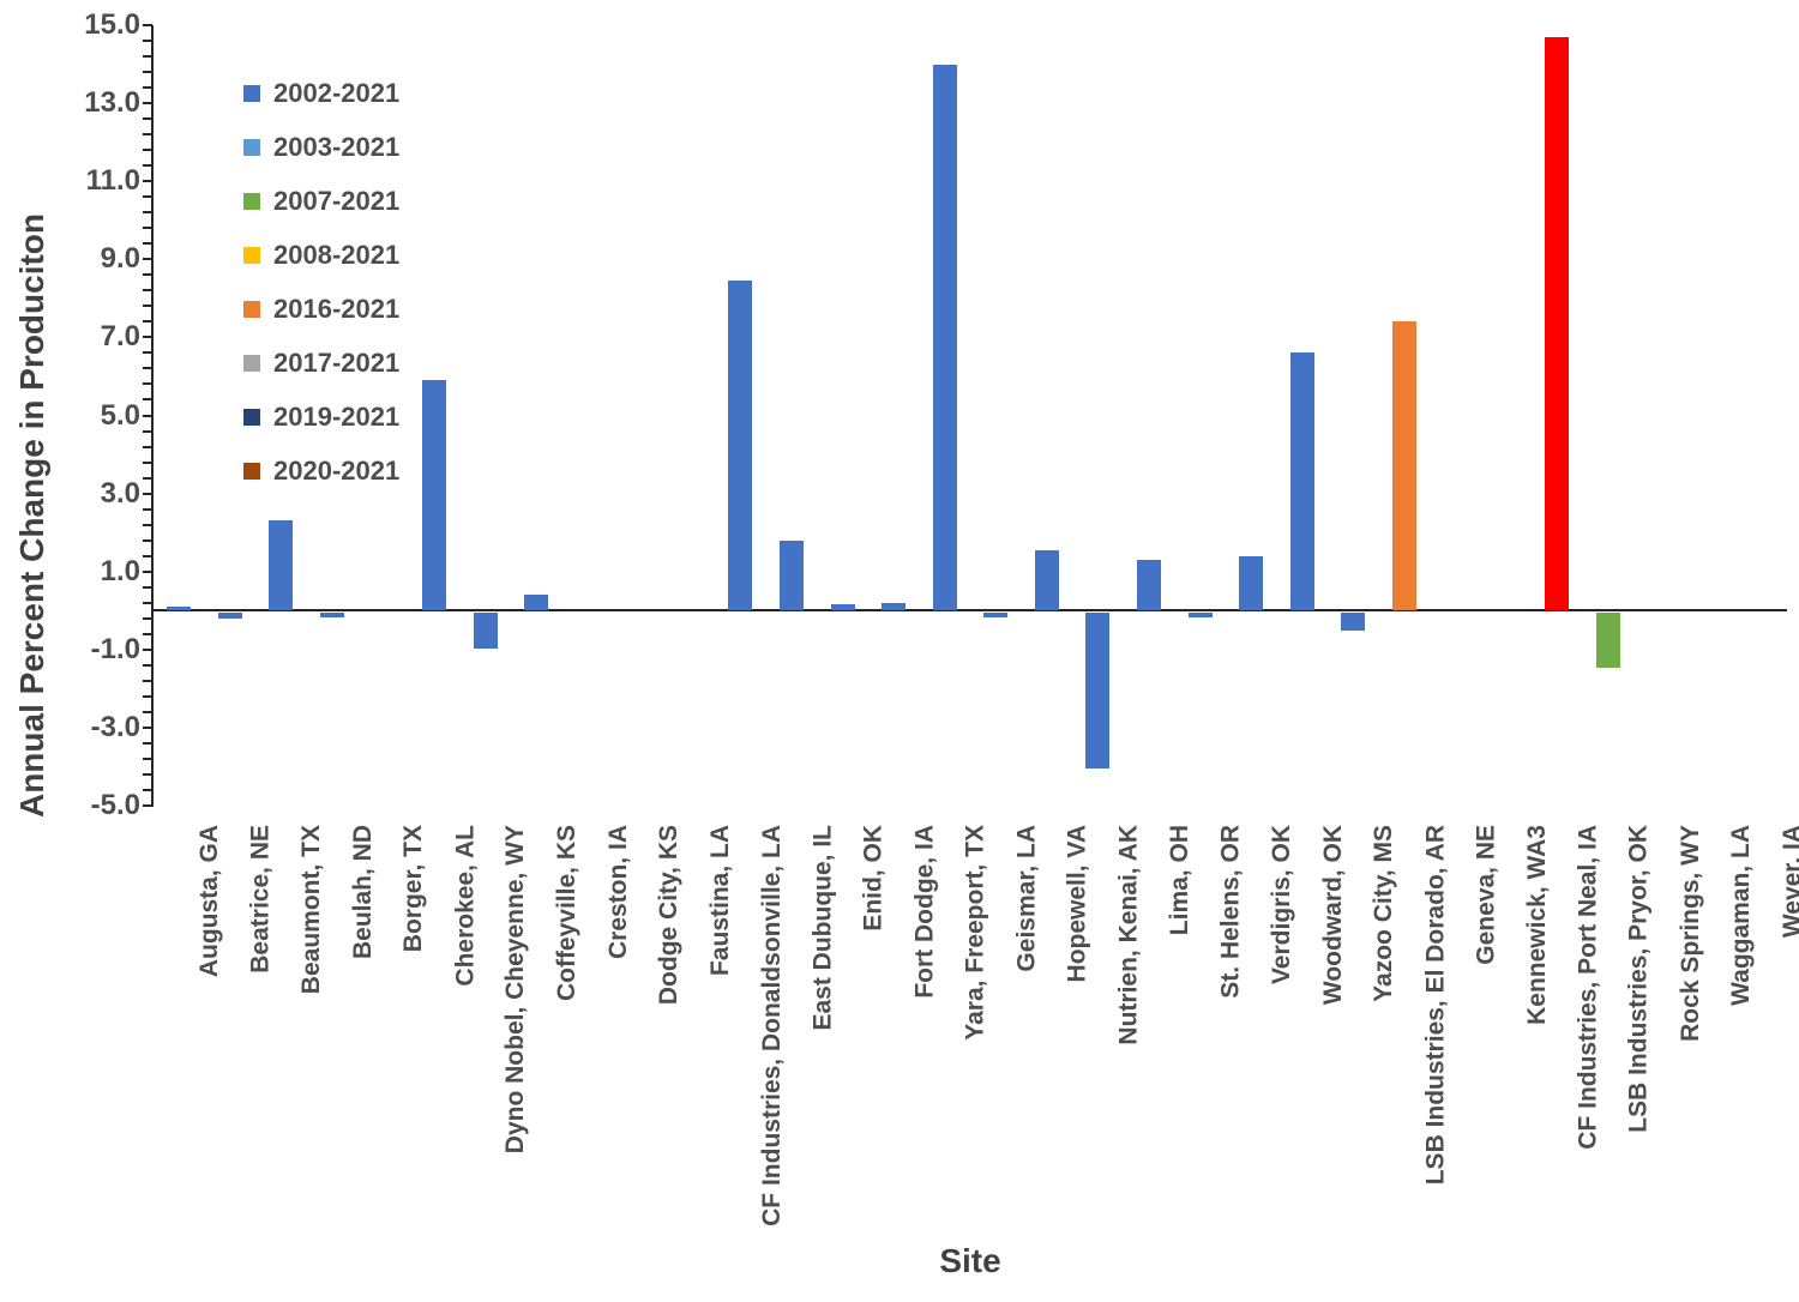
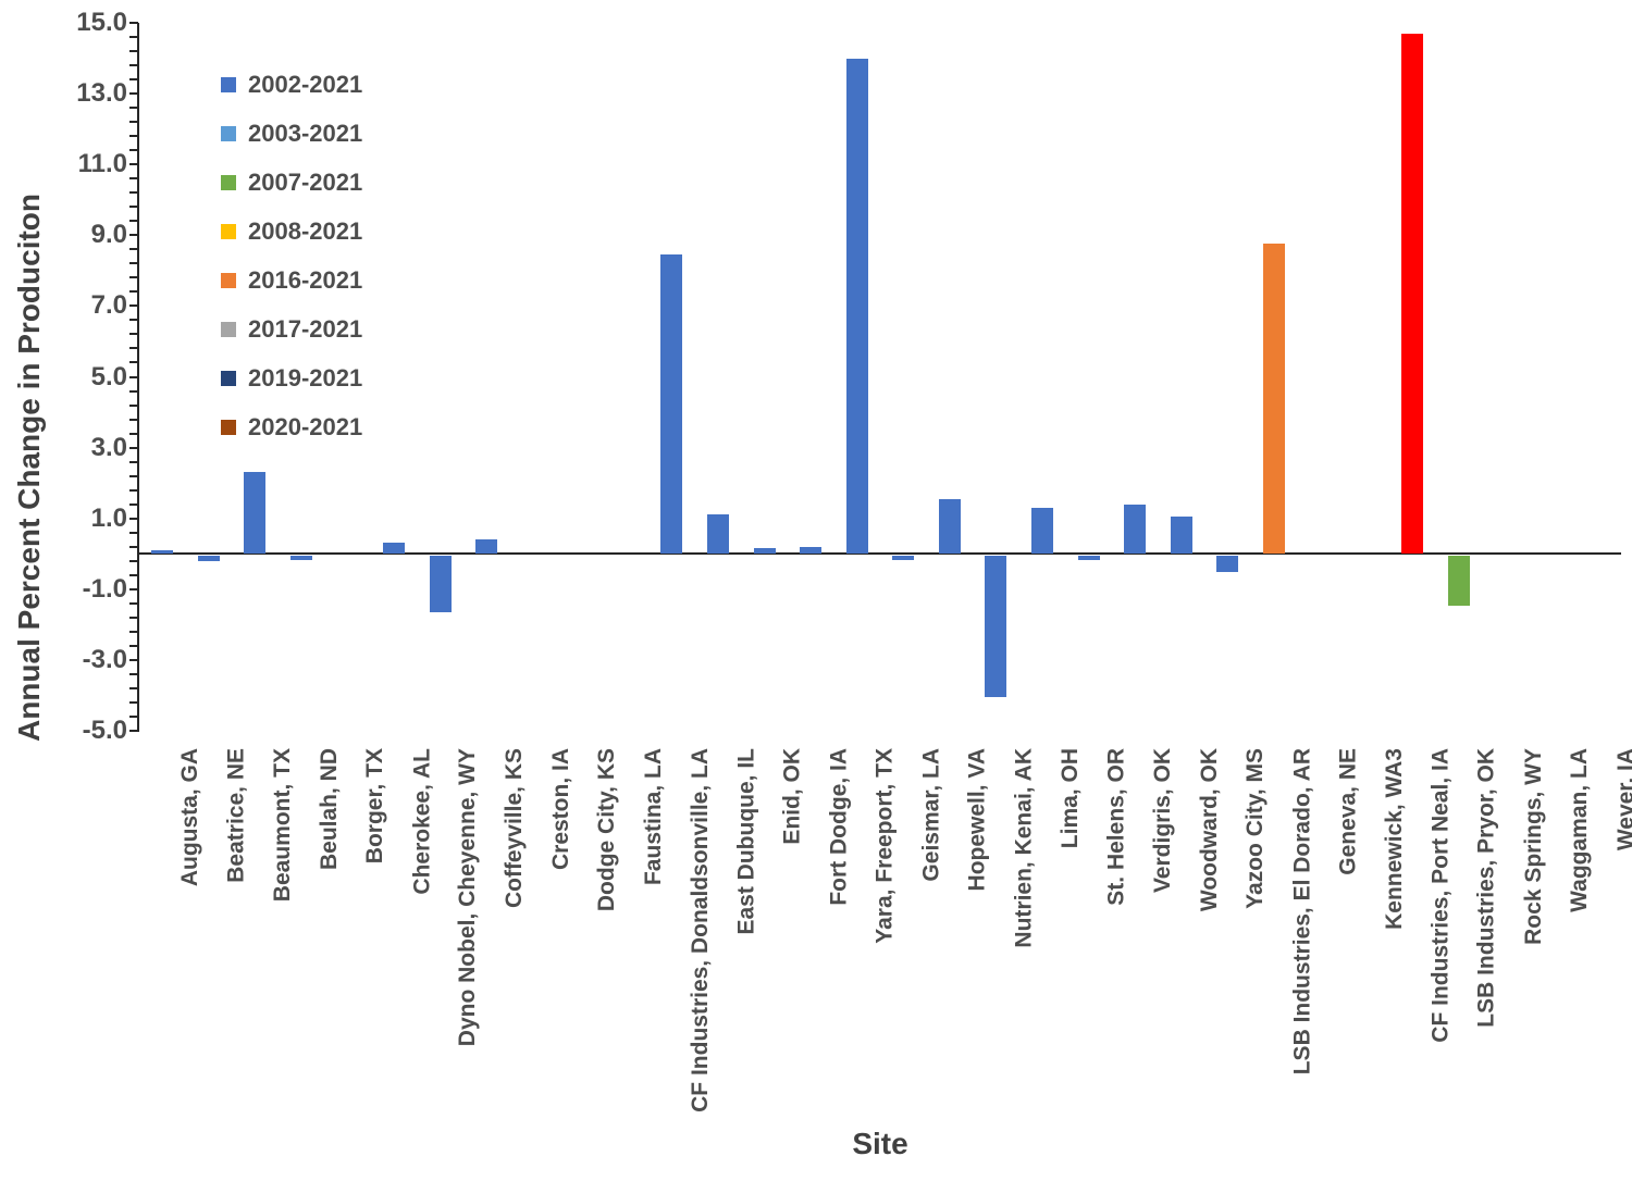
Cherokee, AL: 5.9 -> 0.3
Dyno Nobel, Cheyenne, WY: -0.9 -> -1.6
East Dubuque, IL: 1.8 -> 1.1
Woodward, OK: 6.6 -> 1.1
LSB Industries, El Dorado, AR: 7.4 -> 8.8
